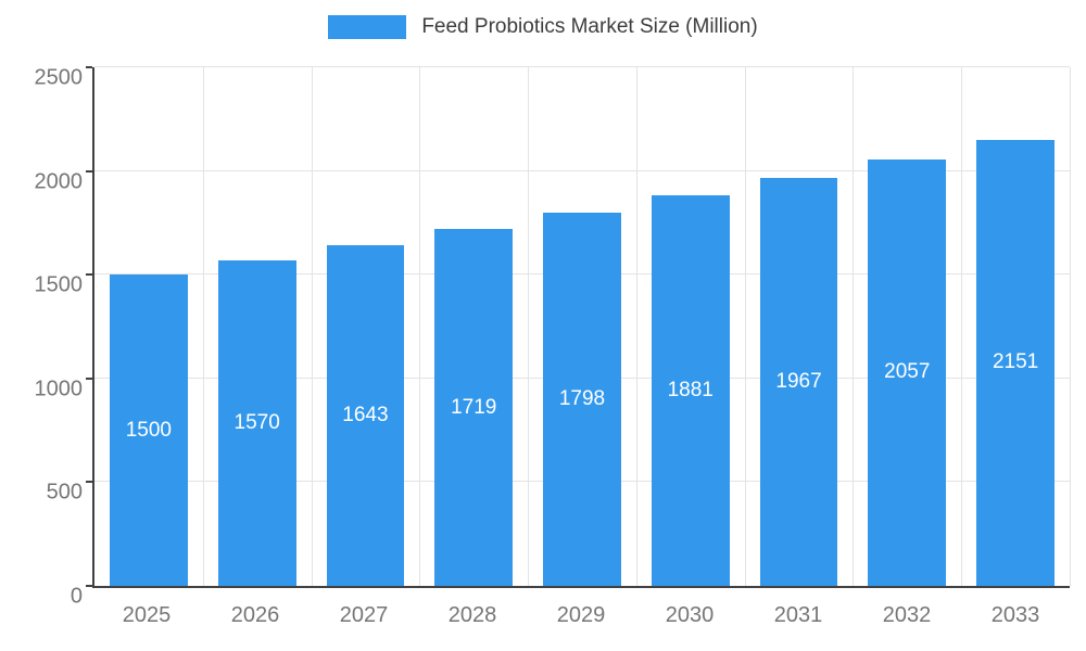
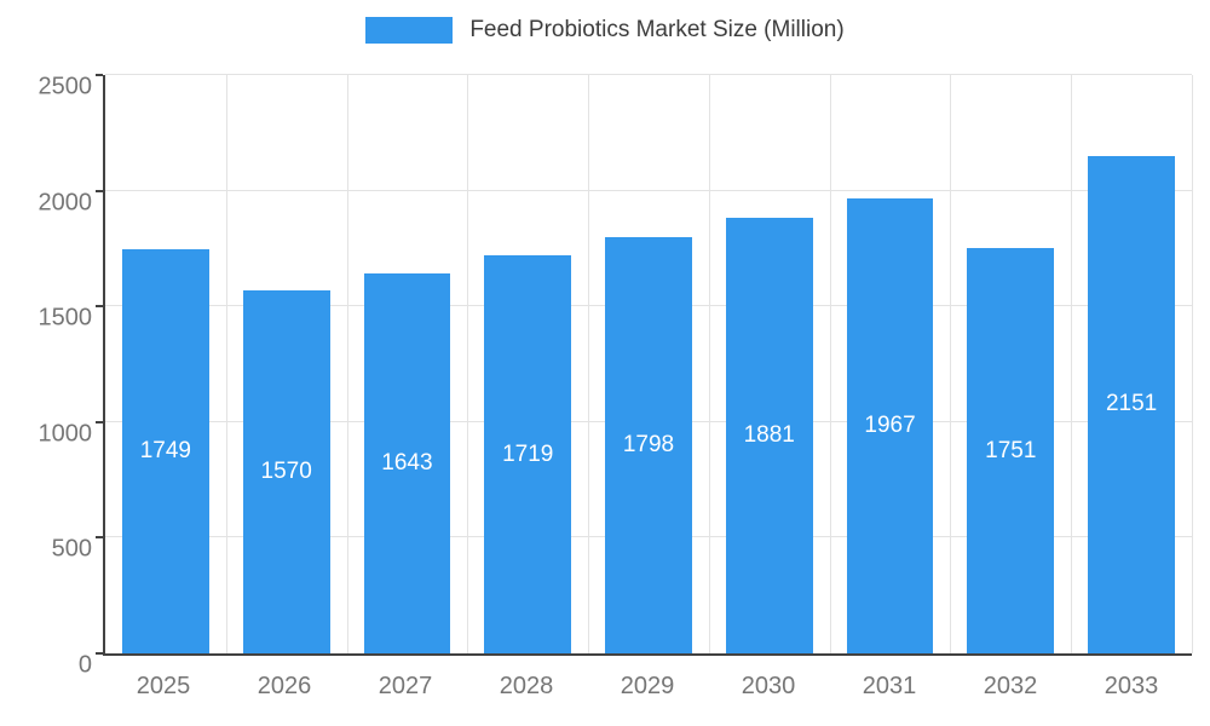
2025: 1500 -> 1749
2032: 2057 -> 1751
